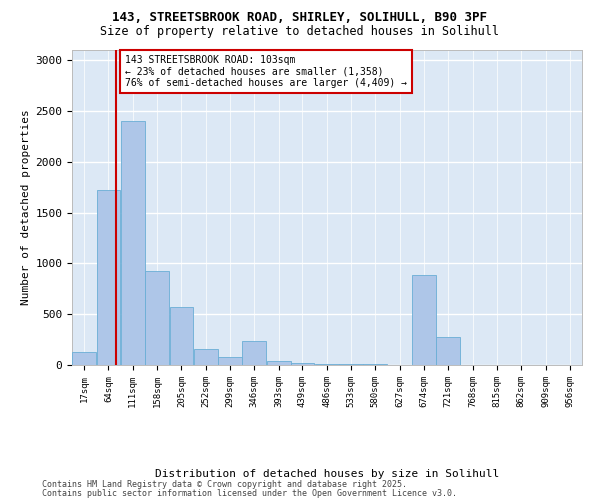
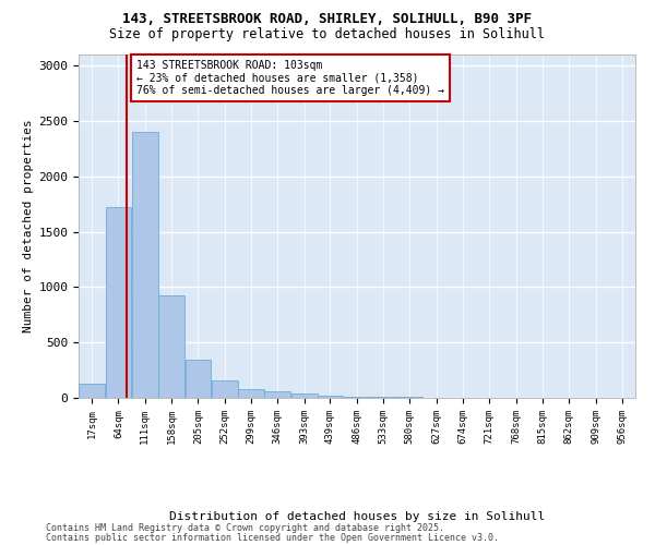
205sqm: 570 -> 340
346sqm: 240 -> 60
674sqm: 890 -> 0
721sqm: 280 -> 0
